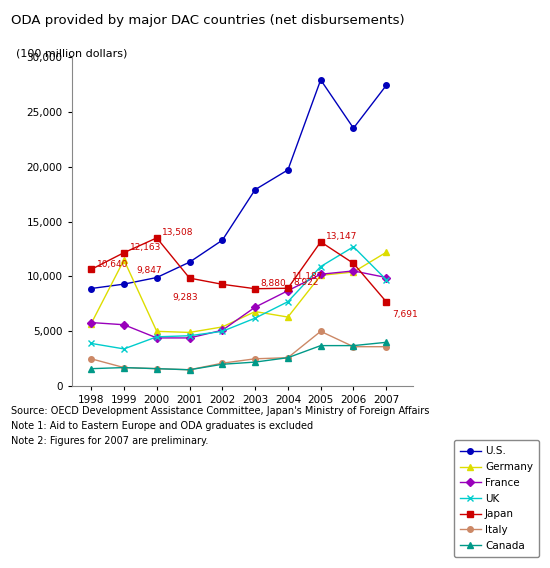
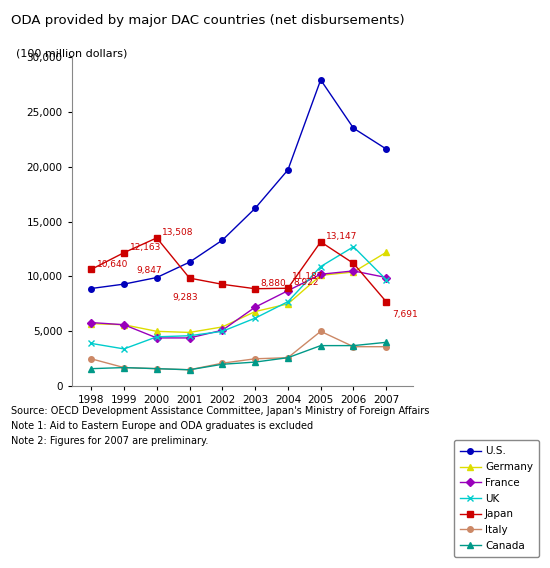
Germany/1999: 11,500 -> 5,600
U.S./2003: 17,900 -> 16,200
Germany/2004: 6,300 -> 7,500
U.S./2007: 27,400 -> 21,600
